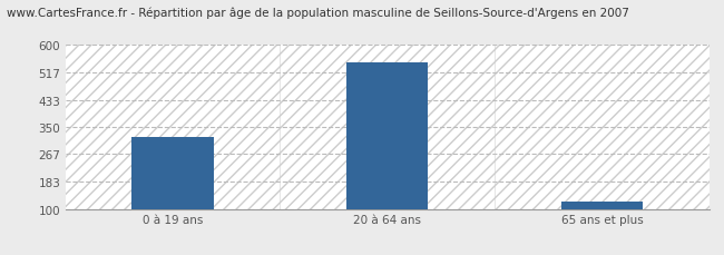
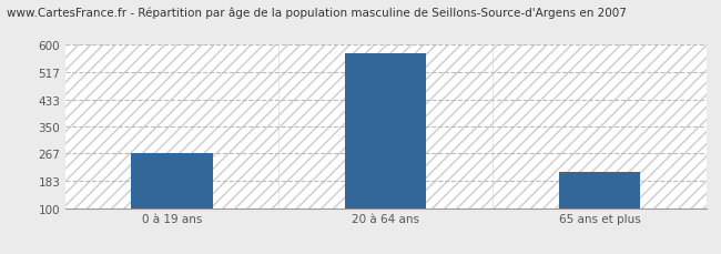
0 à 19 ans: 318 -> 270
20 à 64 ans: 547 -> 575
65 ans et plus: 123 -> 210
